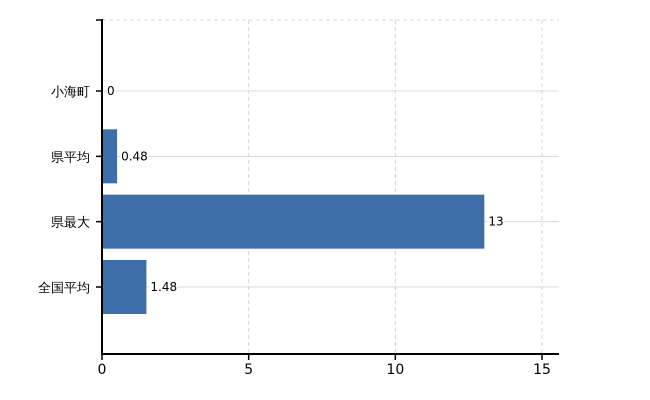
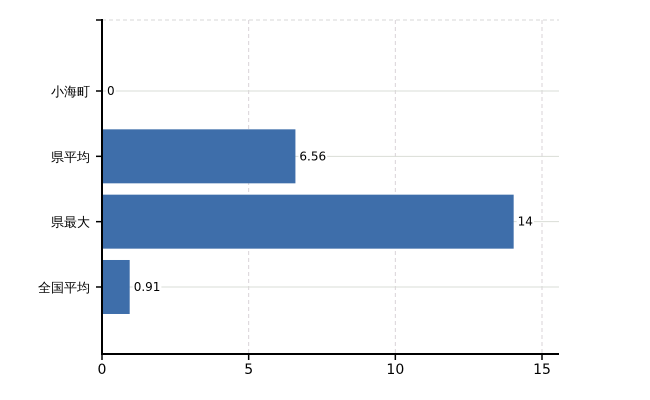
県平均: 0.48 -> 6.56
県最大: 13 -> 14
全国平均: 1.48 -> 0.91
